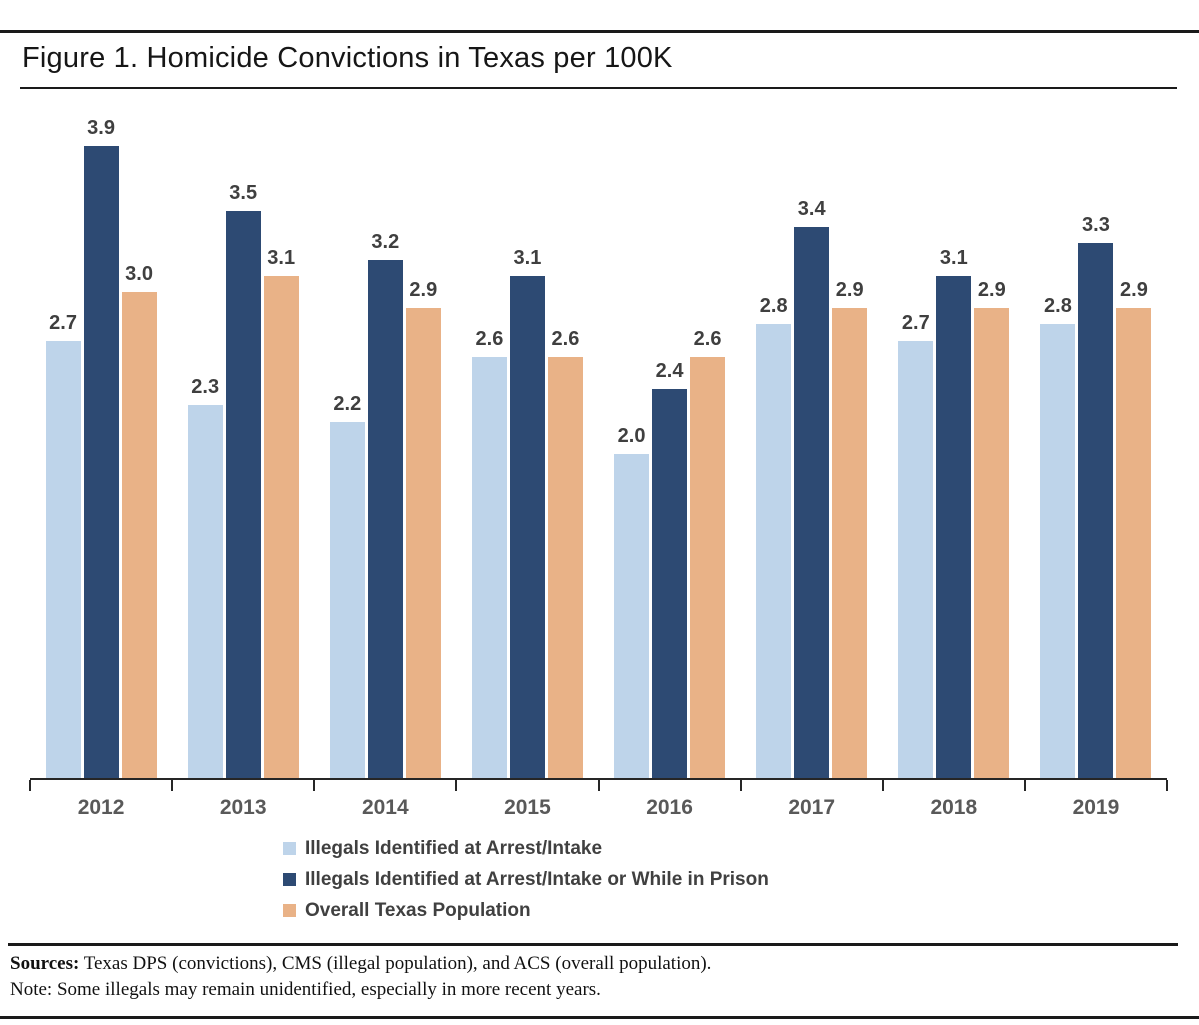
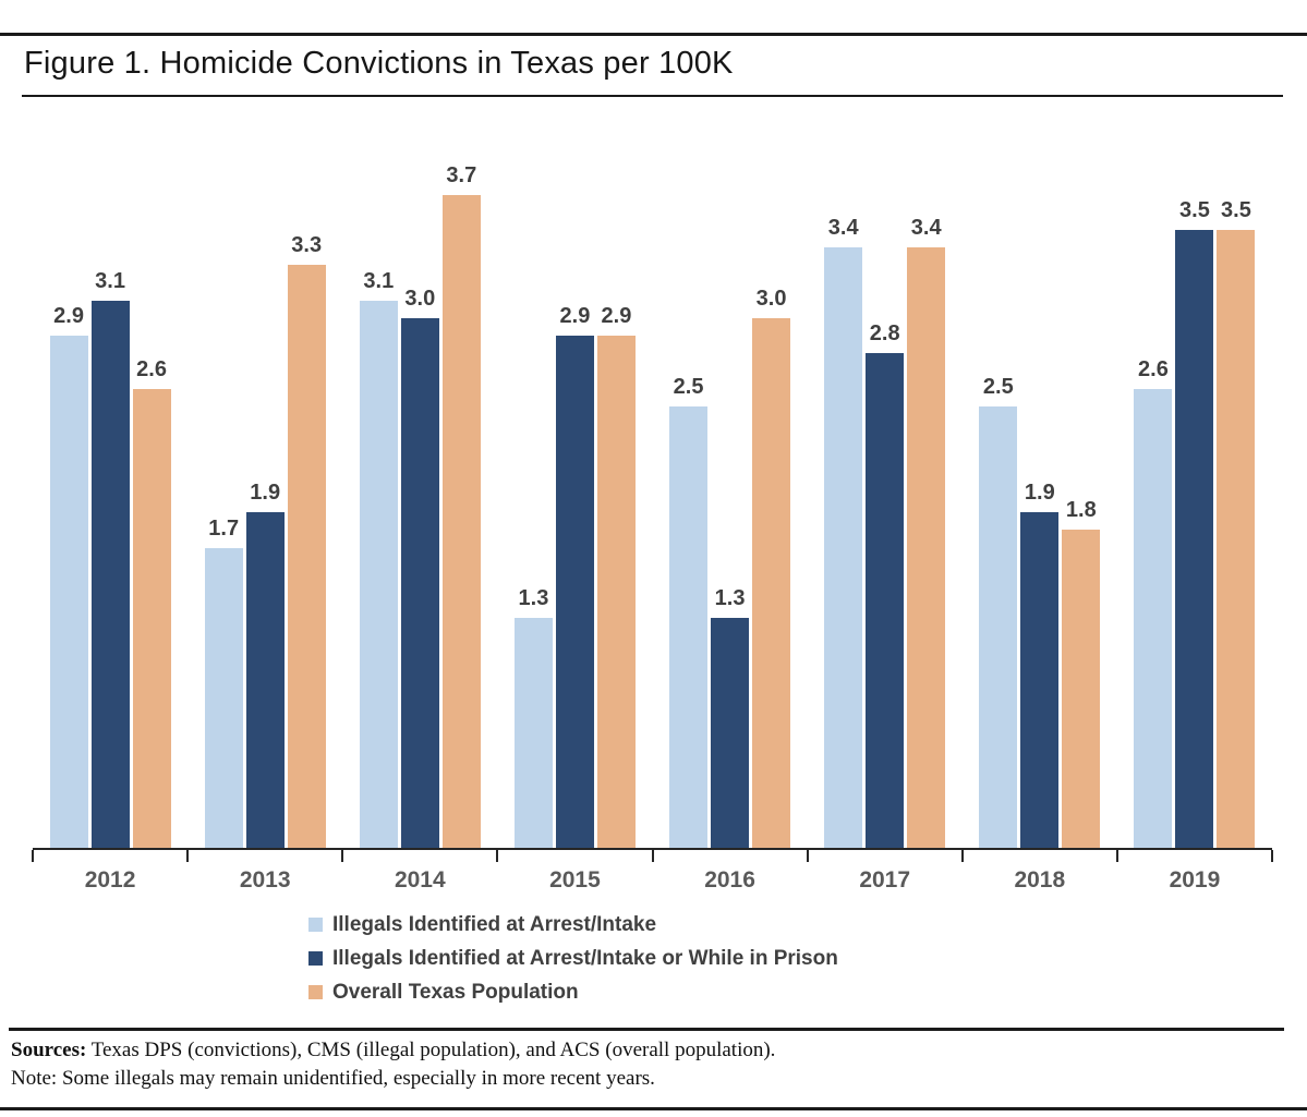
Illegals Identified at Arrest/Intake/2012: 2.7 -> 2.9
Illegals Identified at Arrest/Intake or While in Prison/2012: 3.9 -> 3.1
Overall Texas Population/2012: 3.0 -> 2.6
Illegals Identified at Arrest/Intake/2013: 2.3 -> 1.7
Illegals Identified at Arrest/Intake or While in Prison/2013: 3.5 -> 1.9
Overall Texas Population/2013: 3.1 -> 3.3
Illegals Identified at Arrest/Intake/2014: 2.2 -> 3.1
Illegals Identified at Arrest/Intake or While in Prison/2014: 3.2 -> 3.0
Overall Texas Population/2014: 2.9 -> 3.7
Illegals Identified at Arrest/Intake/2015: 2.6 -> 1.3
Illegals Identified at Arrest/Intake or While in Prison/2015: 3.1 -> 2.9
Overall Texas Population/2015: 2.6 -> 2.9
Illegals Identified at Arrest/Intake/2016: 2.0 -> 2.5
Illegals Identified at Arrest/Intake or While in Prison/2016: 2.4 -> 1.3
Overall Texas Population/2016: 2.6 -> 3.0
Illegals Identified at Arrest/Intake/2017: 2.8 -> 3.4
Illegals Identified at Arrest/Intake or While in Prison/2017: 3.4 -> 2.8
Overall Texas Population/2017: 2.9 -> 3.4
Illegals Identified at Arrest/Intake/2018: 2.7 -> 2.5
Illegals Identified at Arrest/Intake or While in Prison/2018: 3.1 -> 1.9
Overall Texas Population/2018: 2.9 -> 1.8
Illegals Identified at Arrest/Intake/2019: 2.8 -> 2.6
Illegals Identified at Arrest/Intake or While in Prison/2019: 3.3 -> 3.5
Overall Texas Population/2019: 2.9 -> 3.5
